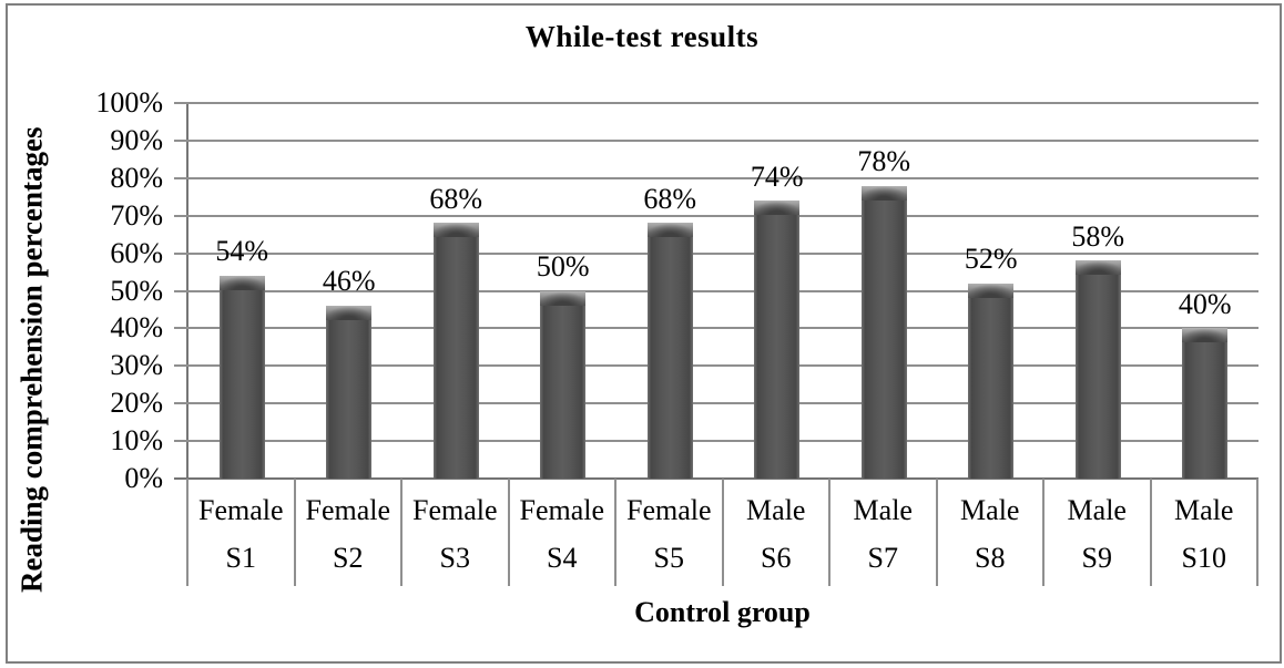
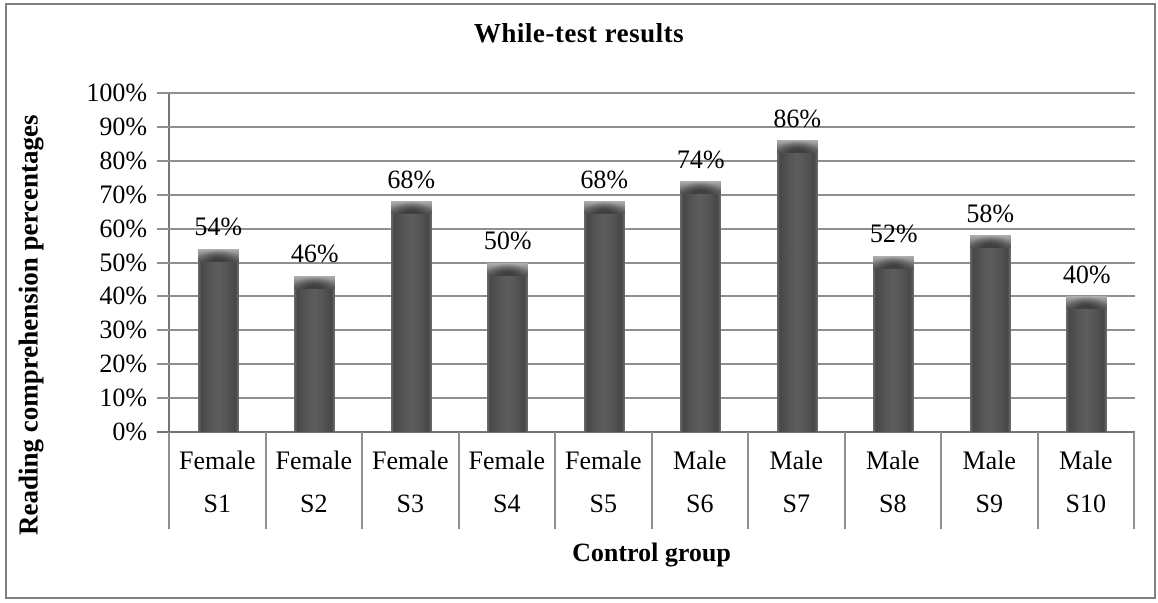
S7: 78% -> 86%
